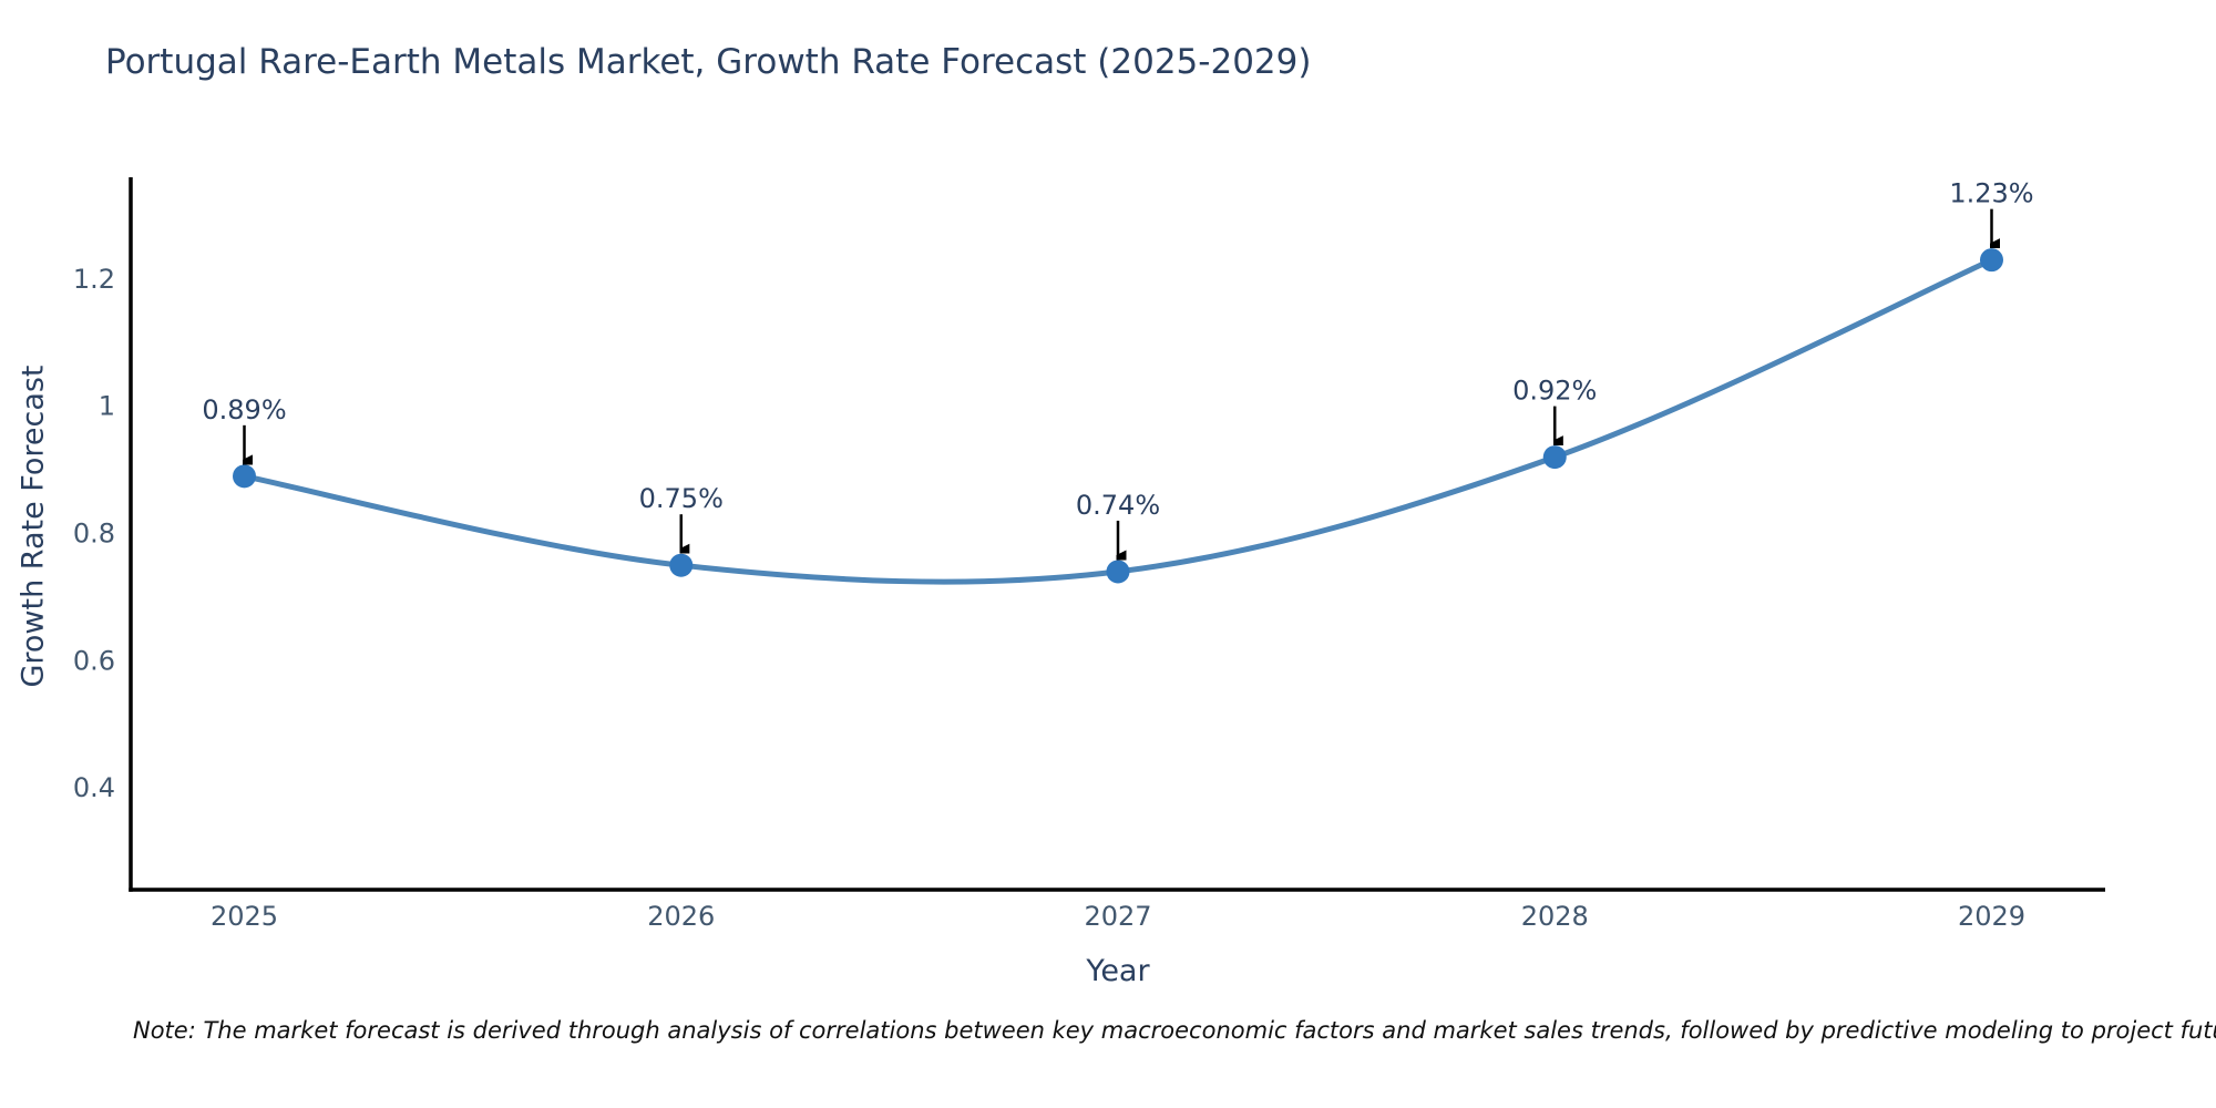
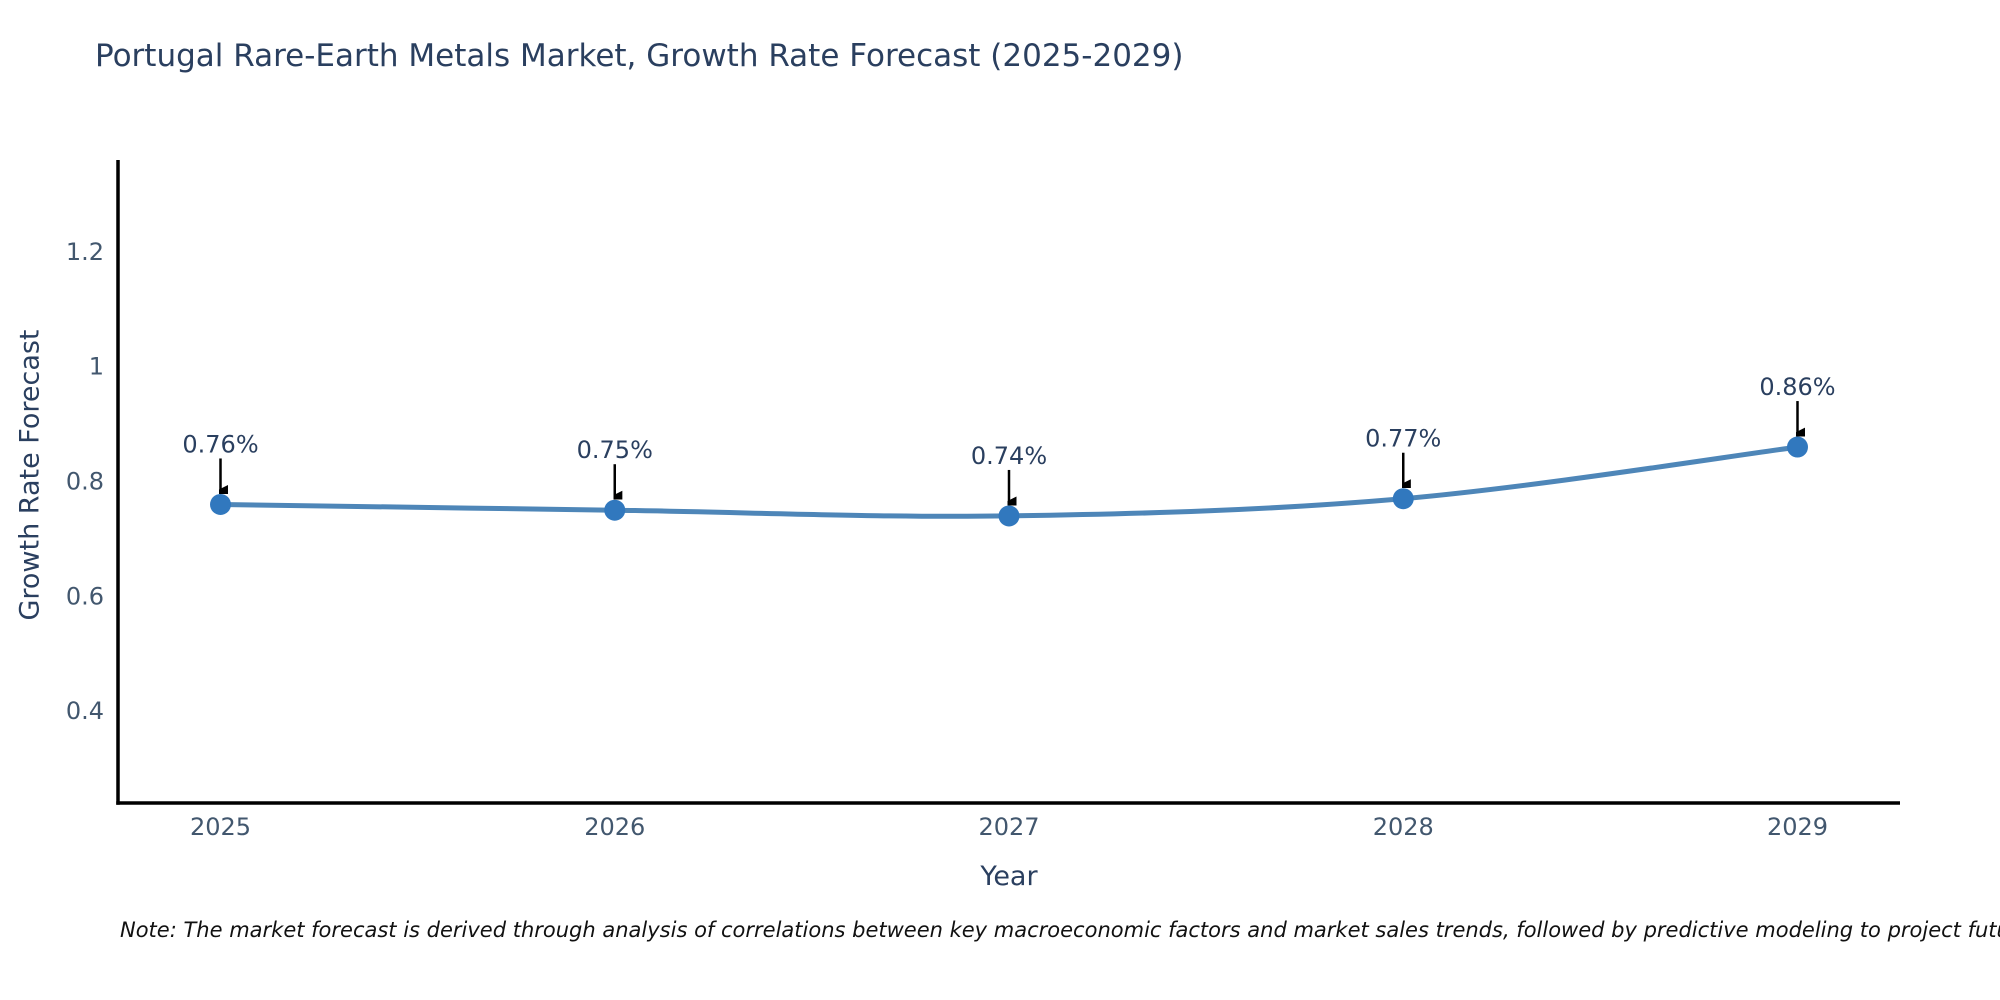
2025: 0.89% -> 0.76%
2028: 0.92% -> 0.77%
2029: 1.23% -> 0.86%
